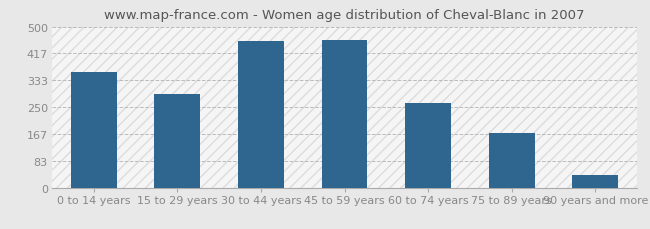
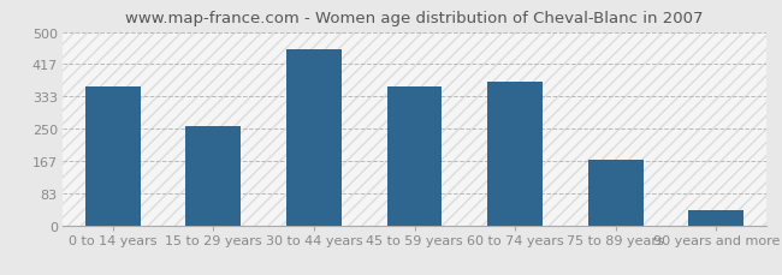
15 to 29 years: 290 -> 255
45 to 59 years: 458 -> 360
60 to 74 years: 263 -> 370
